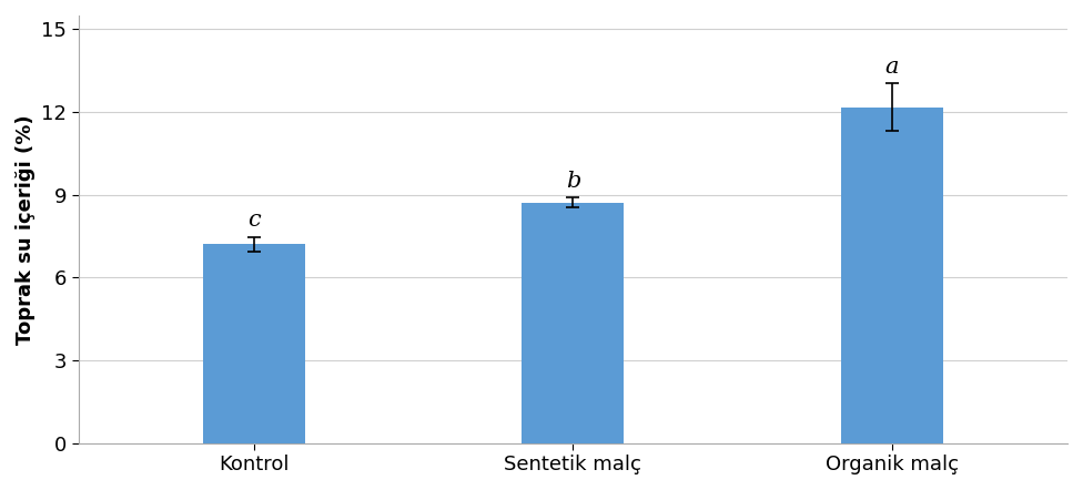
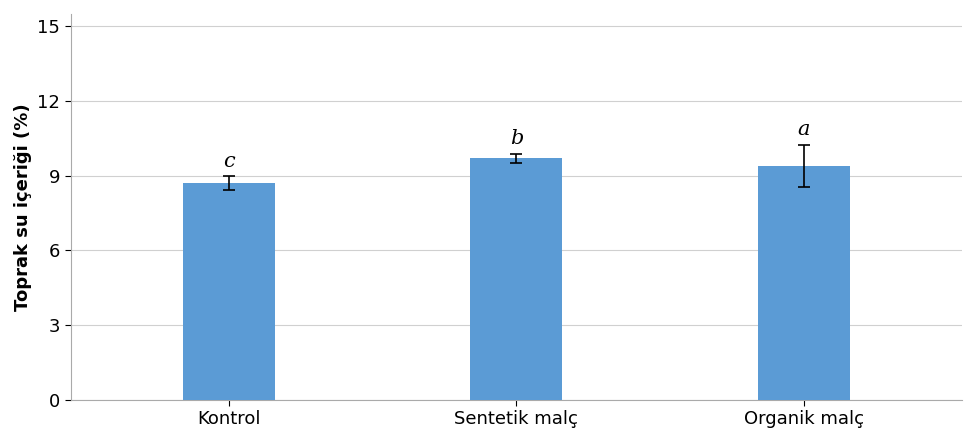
Kontrol: 7.20 -> 8.70
Sentetik malç: 8.72 -> 9.70
Organik malç: 12.18 -> 9.40
